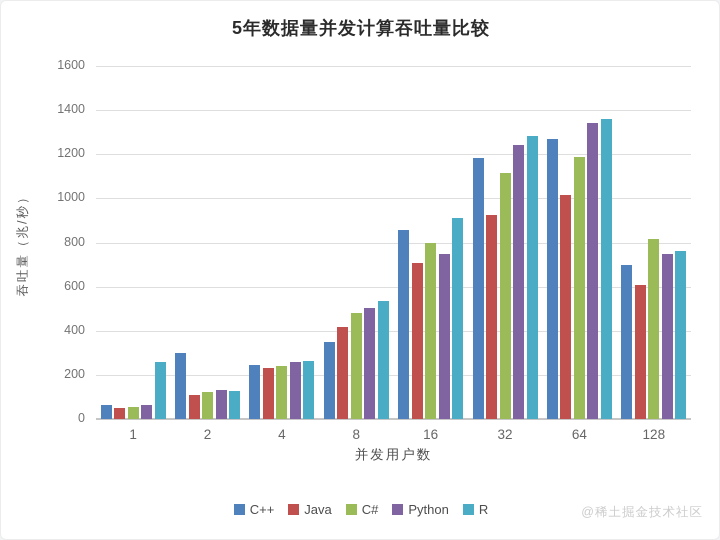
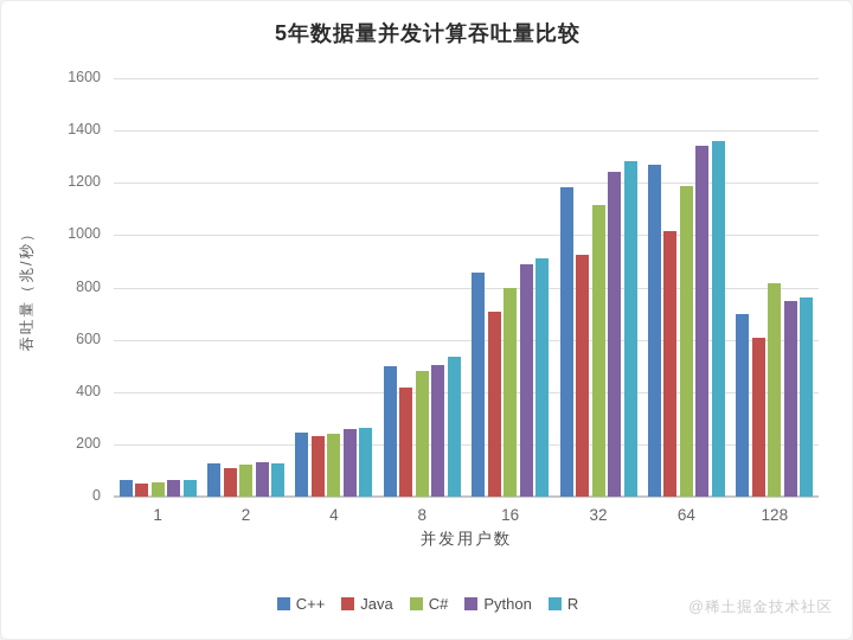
R/1: 260 -> 60
C++/2: 300 -> 120
C++/8: 350 -> 500
Python/16: 750 -> 890
